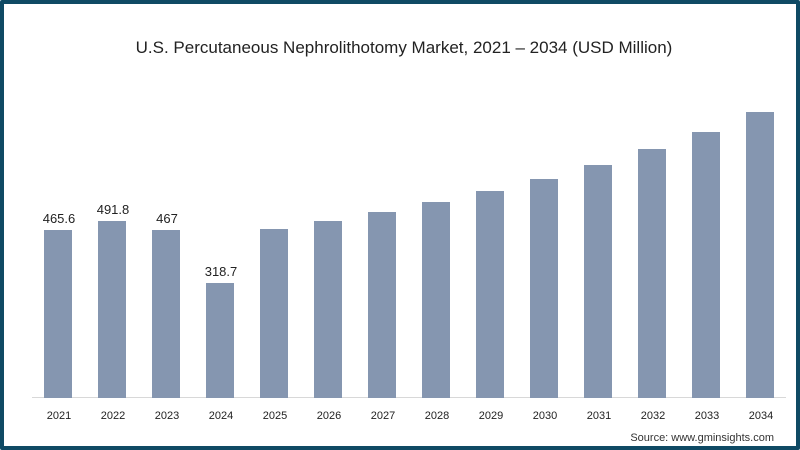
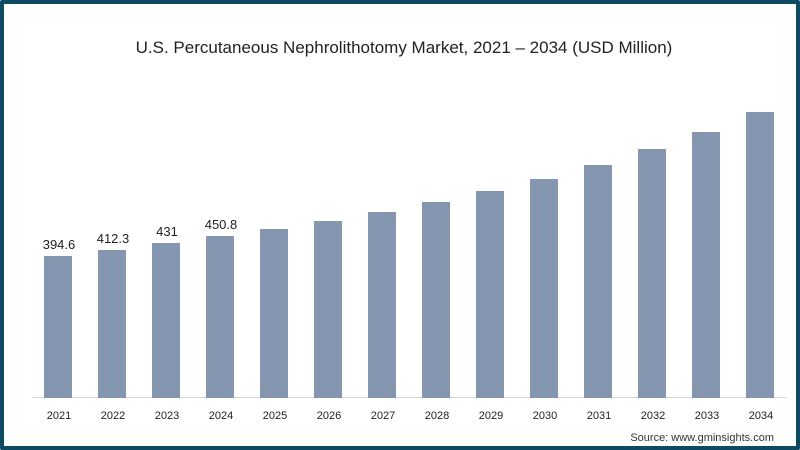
2021: 465.6 -> 394.6
2022: 491.8 -> 412.3
2023: 467 -> 431
2024: 318.7 -> 450.8
